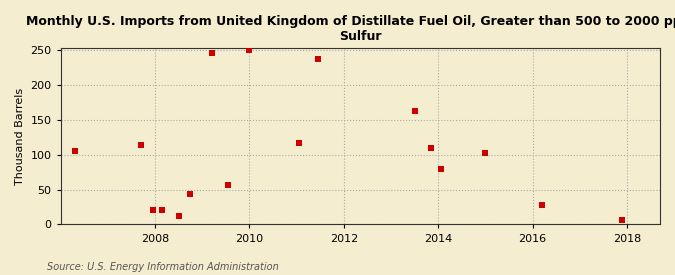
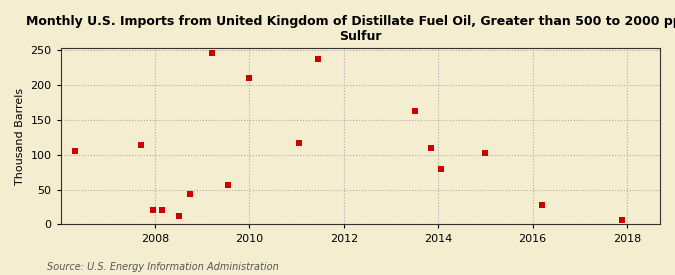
2010: 249 -> 210
